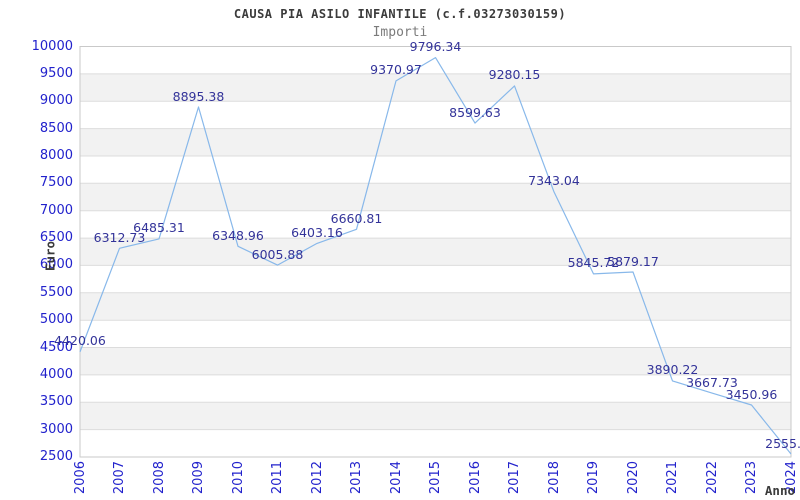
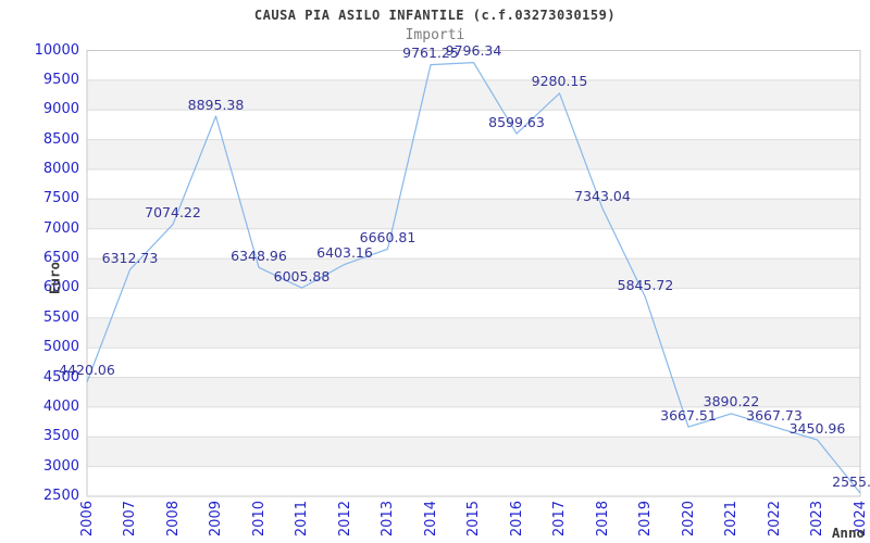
2008: 6485.31 -> 7074.22
2014: 9370.97 -> 9761.25
2020: 5879.17 -> 3667.51
